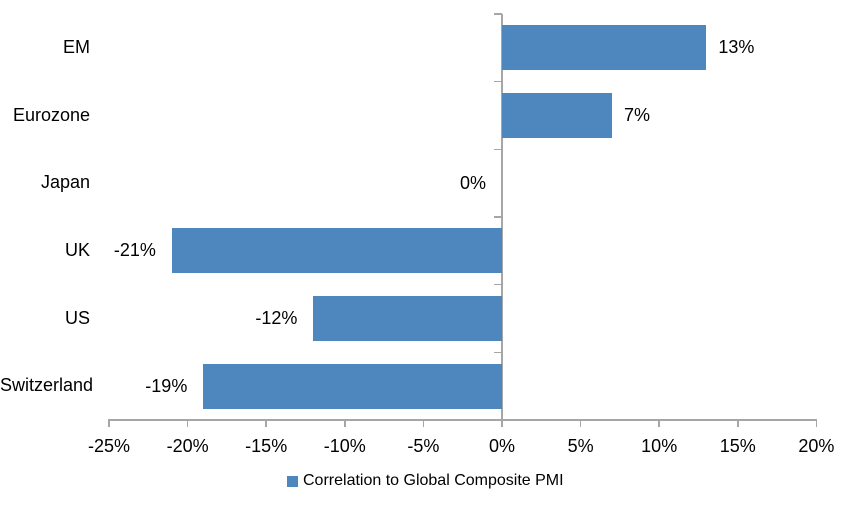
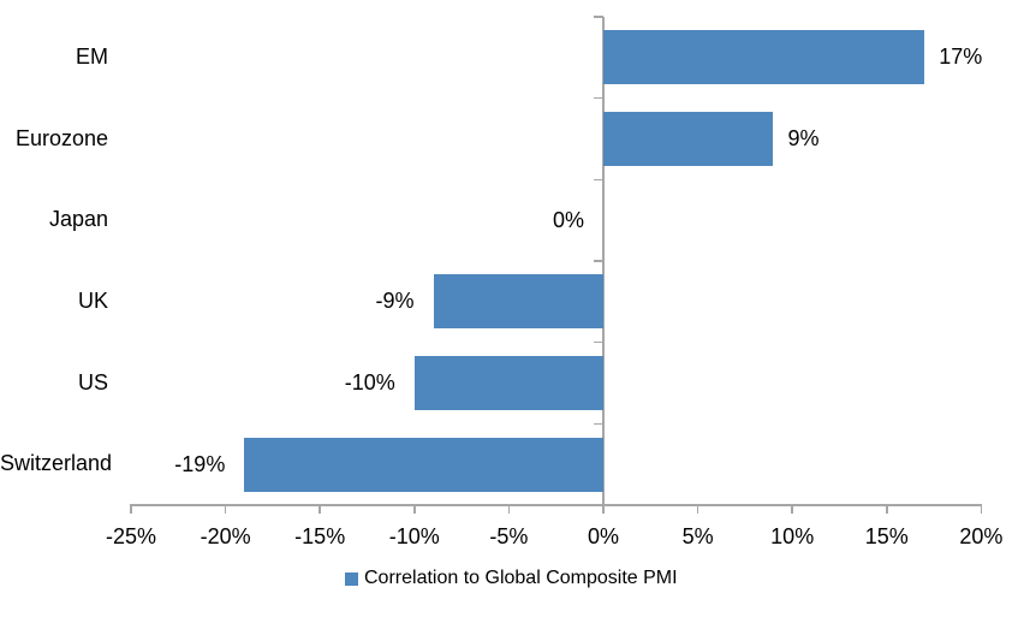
EM: 13% -> 17%
Eurozone: 7% -> 9%
UK: -21% -> -9%
US: -12% -> -10%
